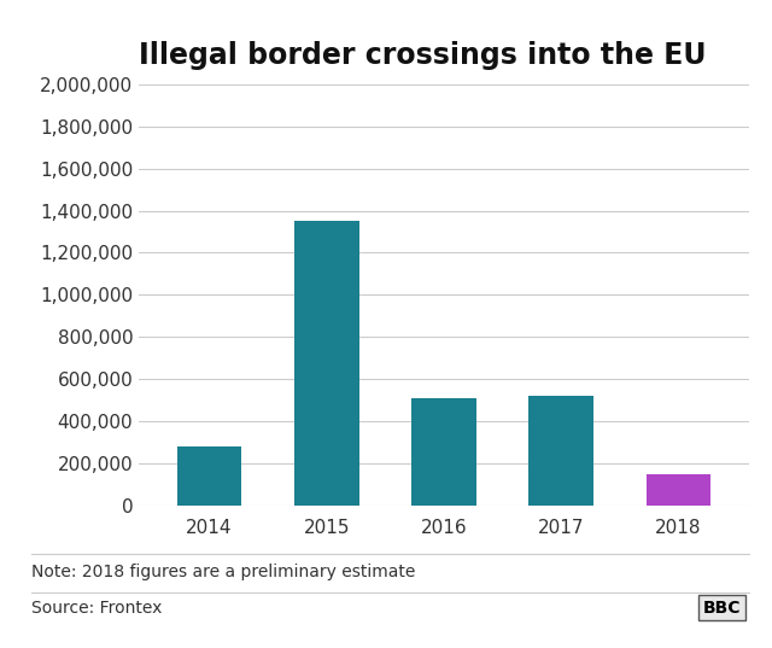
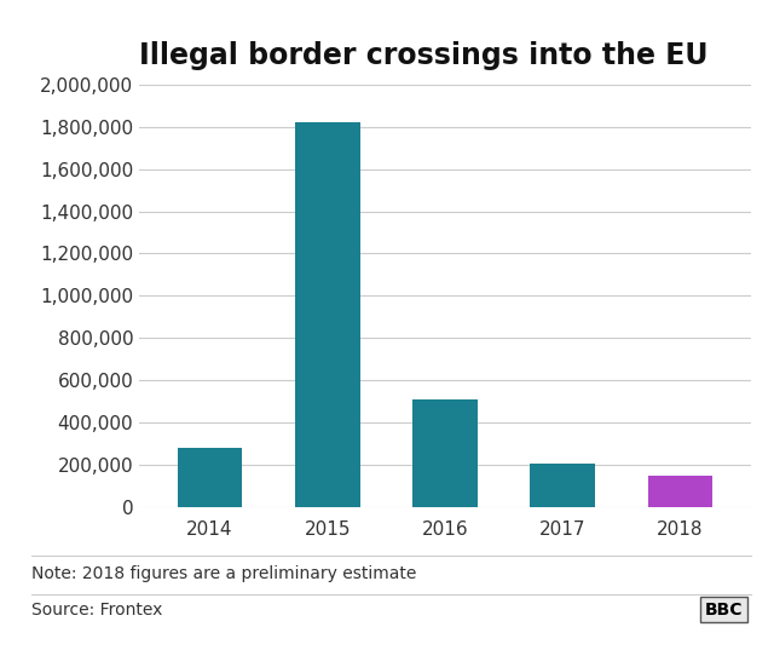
2015: 1,350,000 -> 1,820,000
2017: 520,000 -> 200,000
